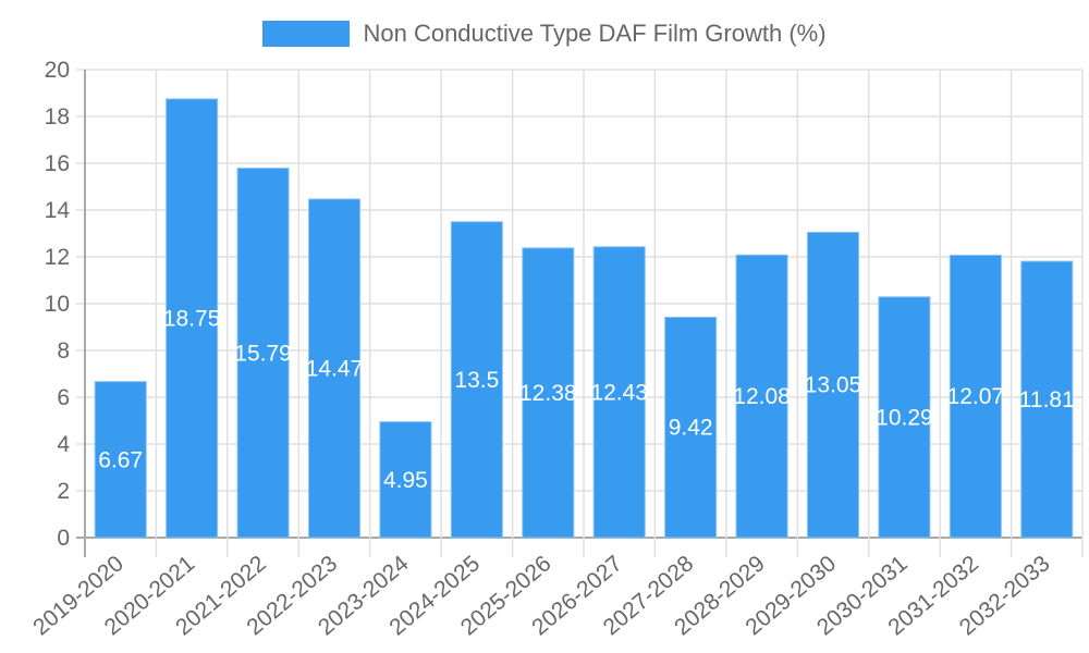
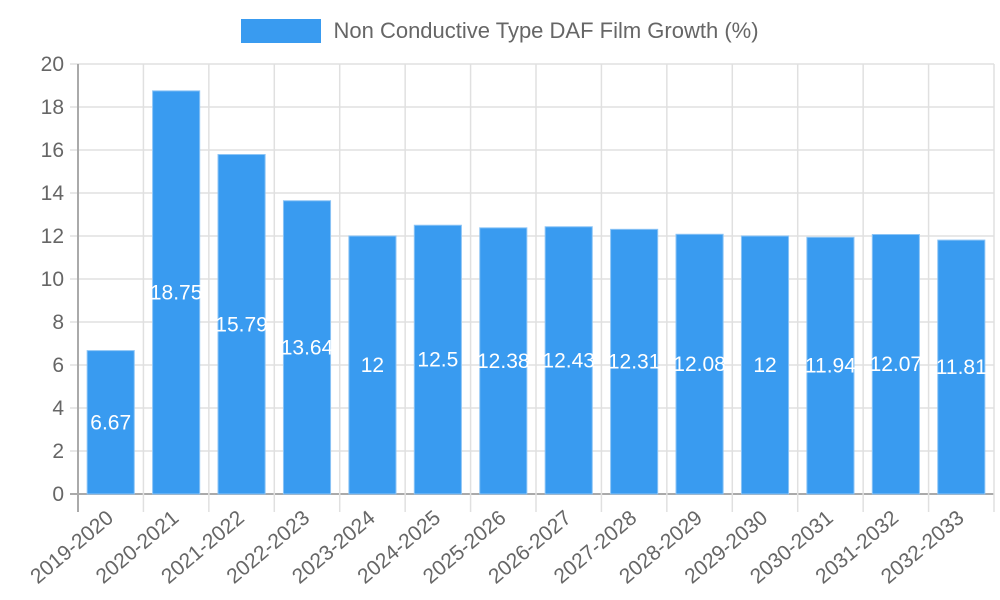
2022-2023: 14.47 -> 13.64
2023-2024: 4.95 -> 12
2024-2025: 13.5 -> 12.5
2027-2028: 9.42 -> 12.31
2029-2030: 13.05 -> 12
2030-2031: 10.29 -> 11.94
